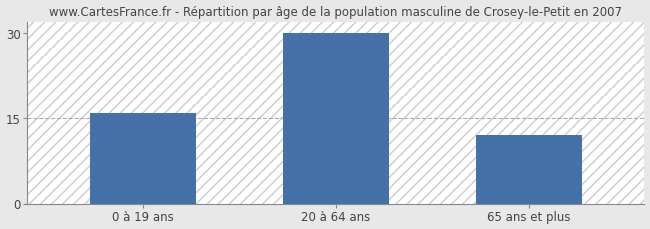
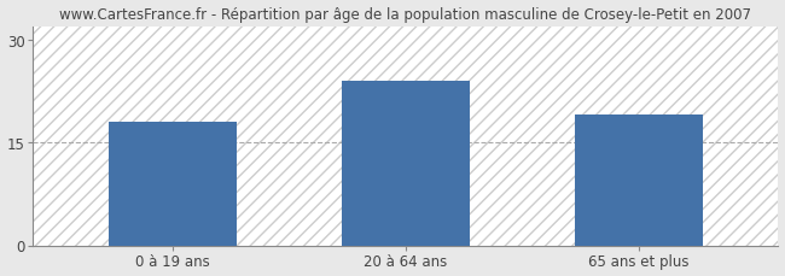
0 à 19 ans: 16 -> 18
20 à 64 ans: 30 -> 24
65 ans et plus: 12 -> 19
